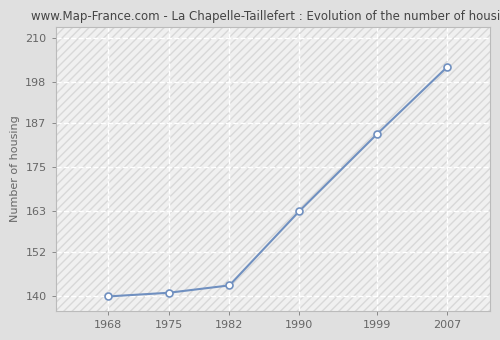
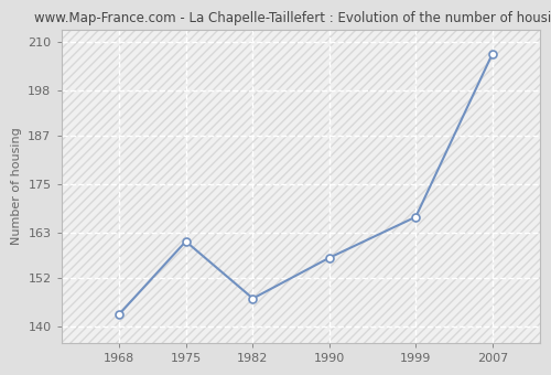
1968: 140 -> 143
1975: 141 -> 161
1982: 143 -> 147
1990: 163 -> 157
1999: 184 -> 167
2007: 202 -> 207
